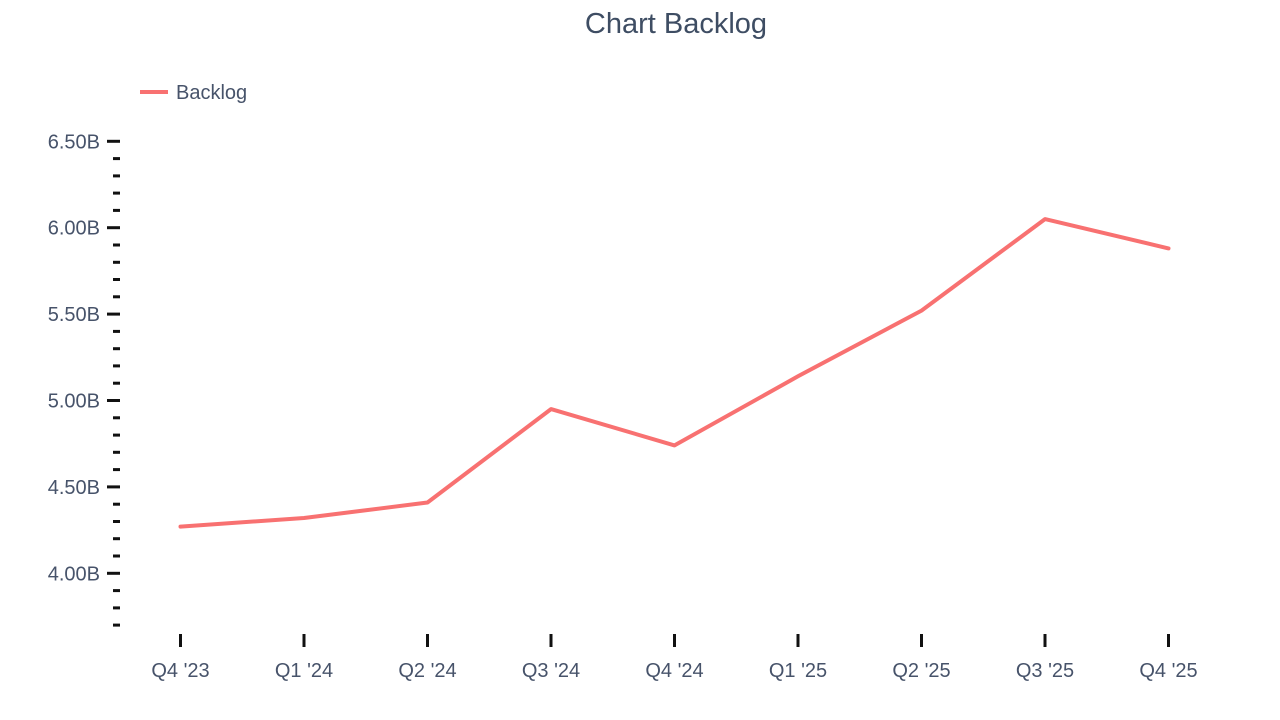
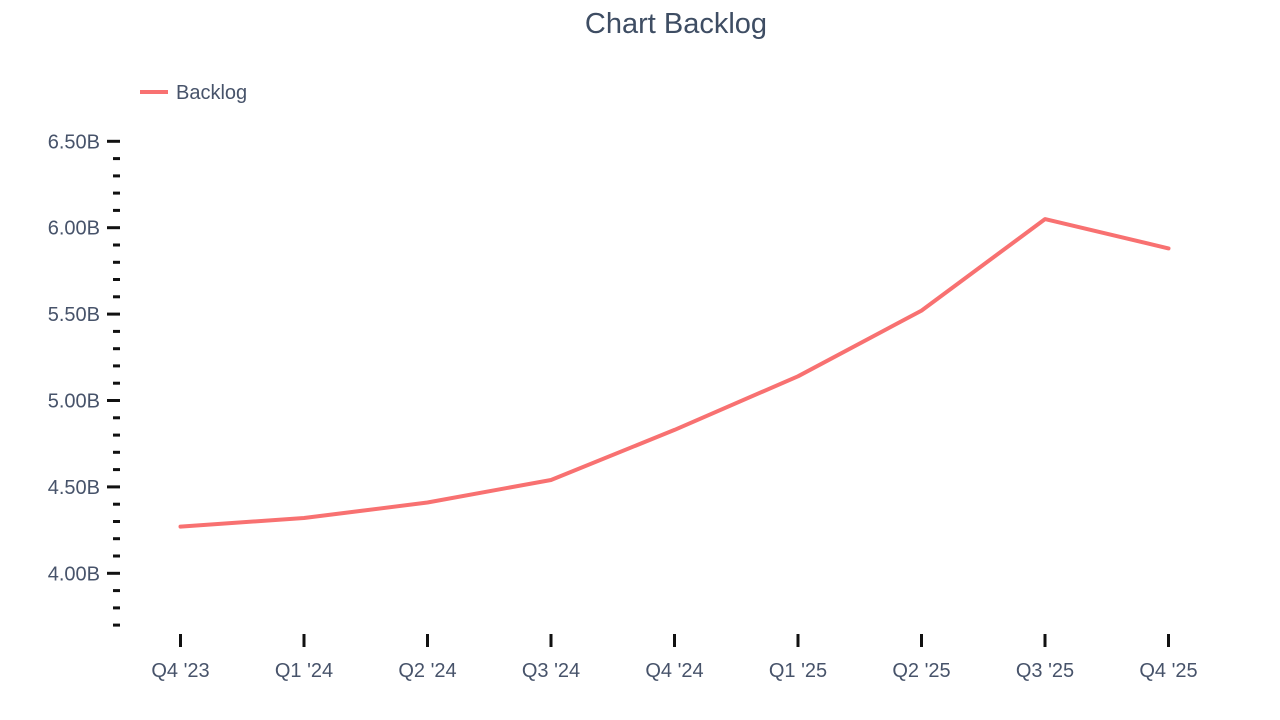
Q3 '24: 4.95B -> 4.54B
Q4 '24: 4.74B -> 4.83B
